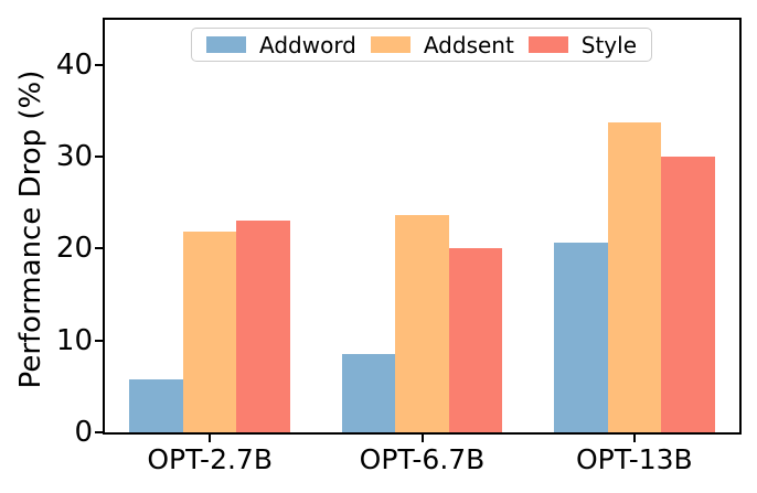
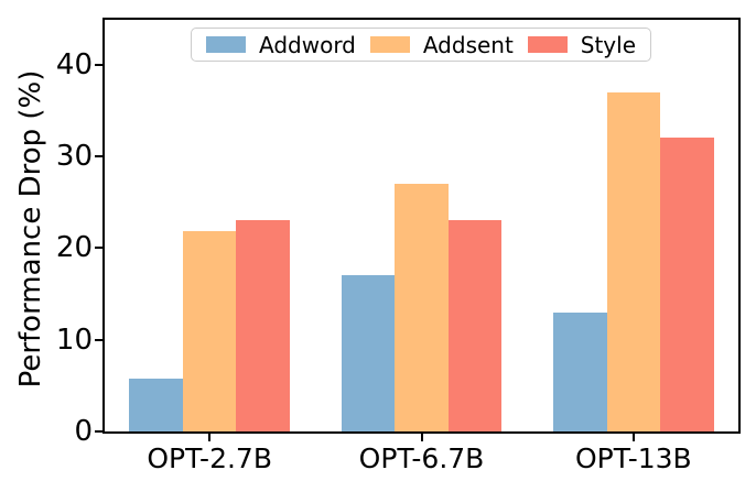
Addword/OPT-6.7B: 8 -> 17
Addsent/OPT-6.7B: 24 -> 27
Style/OPT-6.7B: 20 -> 23
Addword/OPT-13B: 21 -> 13
Addsent/OPT-13B: 34 -> 37
Style/OPT-13B: 30 -> 32
